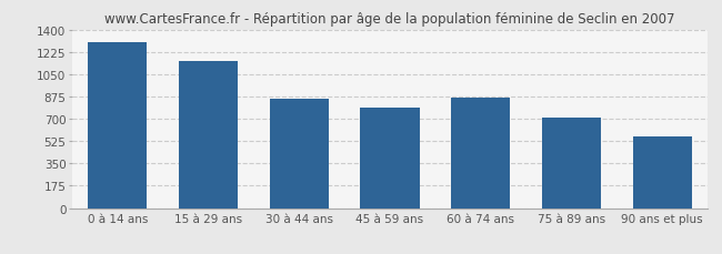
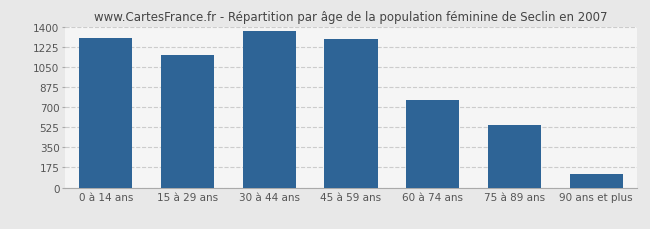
30 à 44 ans: 860 -> 1360
45 à 59 ans: 790 -> 1300
60 à 74 ans: 870 -> 760
75 à 89 ans: 710 -> 540
90 ans et plus: 560 -> 120
